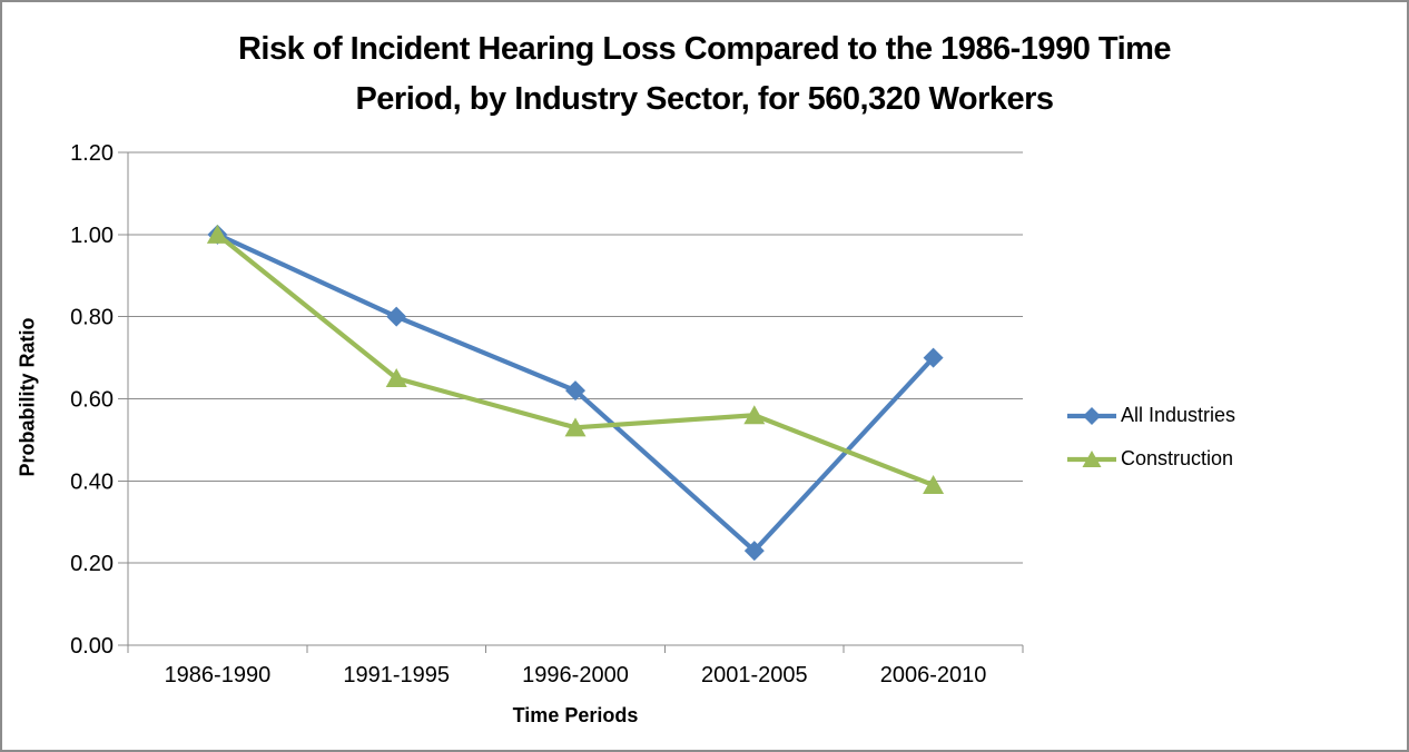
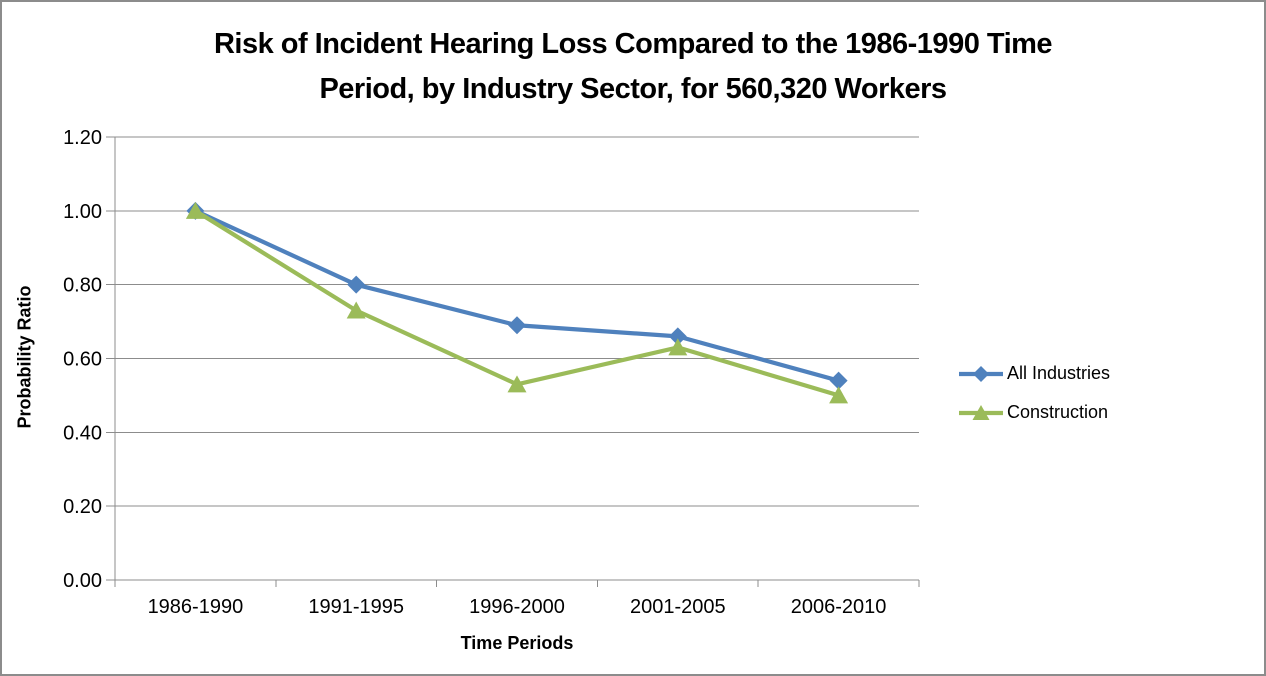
Construction/1991-1995: 0.65 -> 0.73
All Industries/1996-2000: 0.62 -> 0.69
All Industries/2001-2005: 0.23 -> 0.66
Construction/2001-2005: 0.56 -> 0.63
All Industries/2006-2010: 0.70 -> 0.54
Construction/2006-2010: 0.39 -> 0.50
